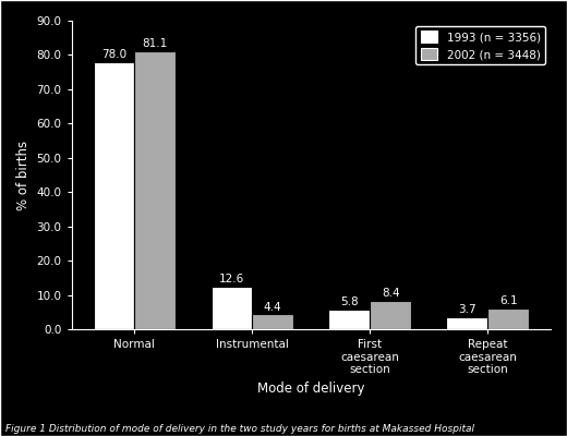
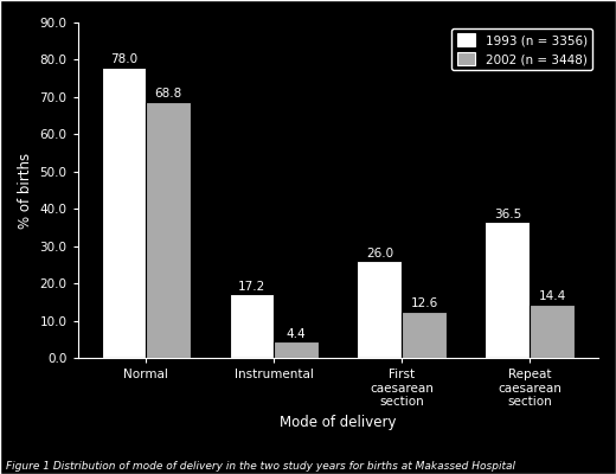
2002 (n = 3448)/Normal: 81.1 -> 68.8
1993 (n = 3356)/Instrumental: 12.6 -> 17.2
1993 (n = 3356)/First caesarean section: 5.8 -> 26.0
2002 (n = 3448)/First caesarean section: 8.4 -> 12.6
1993 (n = 3356)/Repeat caesarean section: 3.7 -> 36.5
2002 (n = 3448)/Repeat caesarean section: 6.1 -> 14.4
